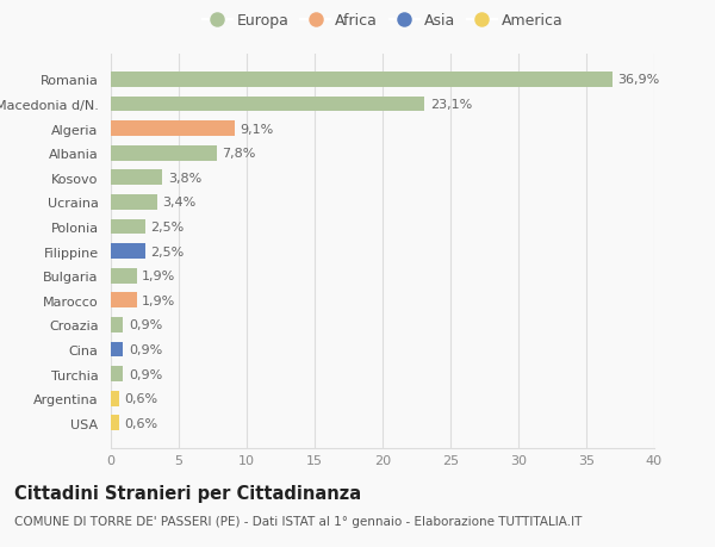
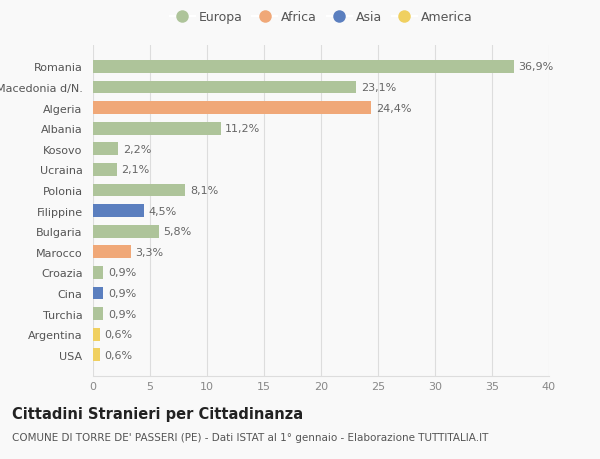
Algeria: 9,1% -> 24,4%
Albania: 7,8% -> 11,2%
Kosovo: 3,8% -> 2,2%
Ucraina: 3,4% -> 2,1%
Polonia: 2,5% -> 8,1%
Filippine: 2,5% -> 4,5%
Bulgaria: 1,9% -> 5,8%
Marocco: 1,9% -> 3,3%
